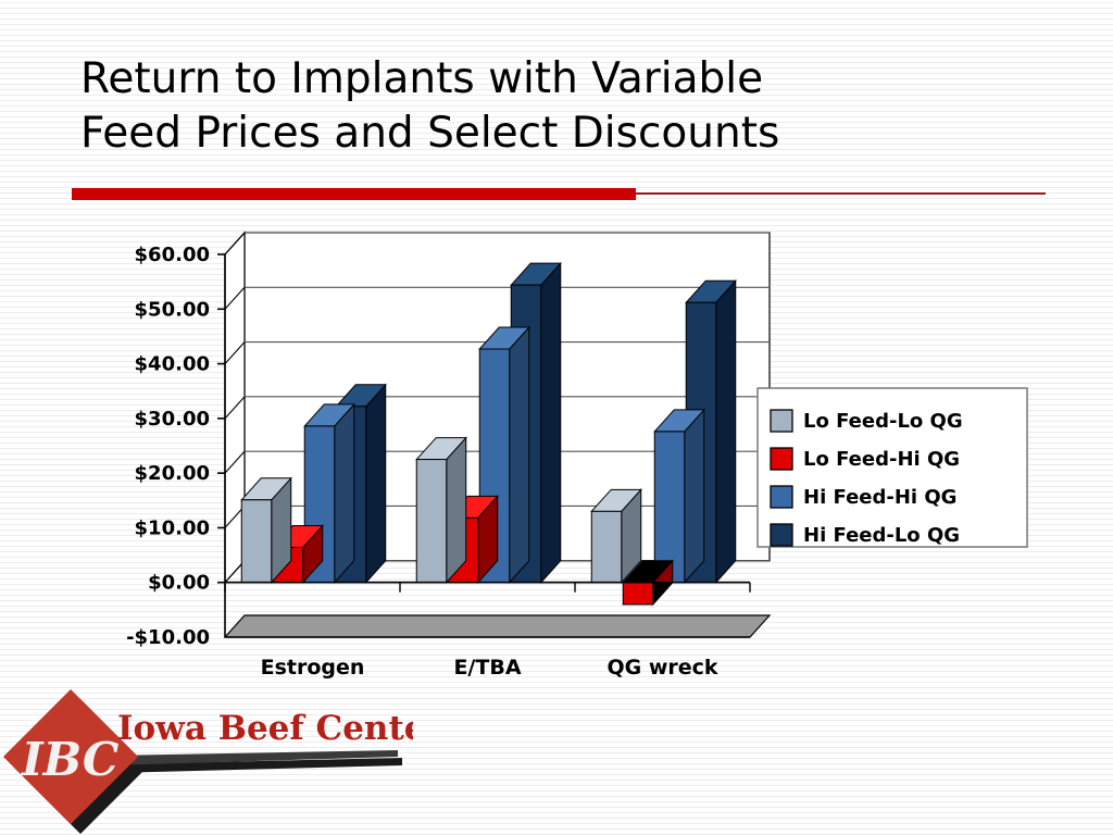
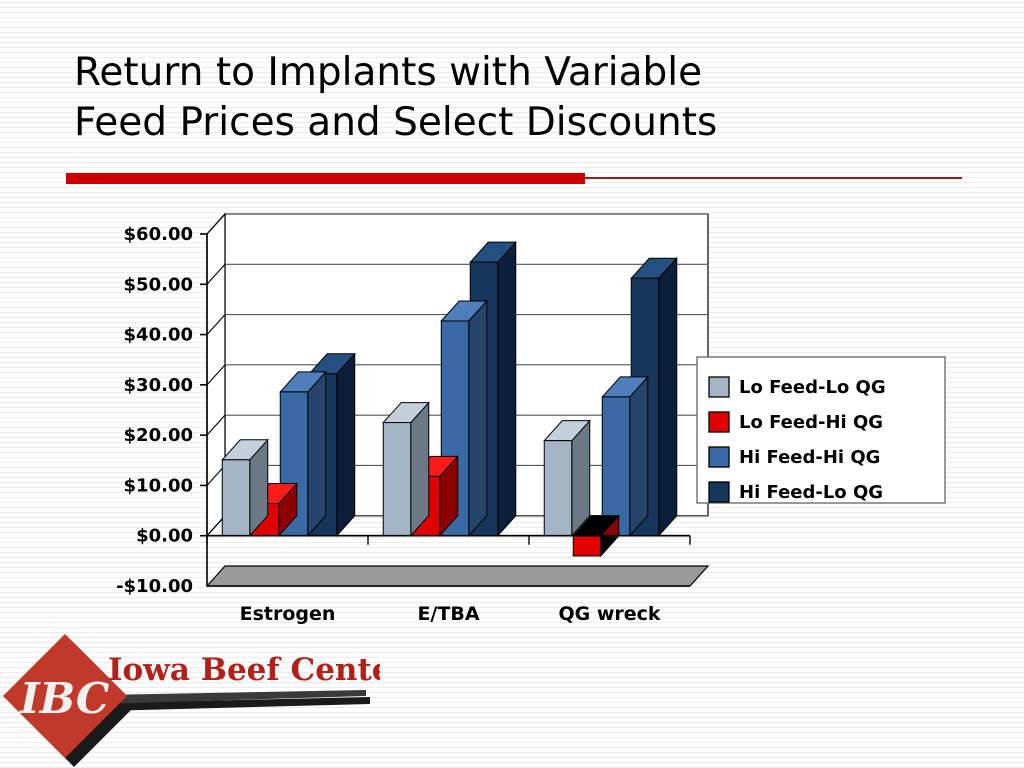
Lo Feed-Lo QG/QG wreck: $13 -> $19
